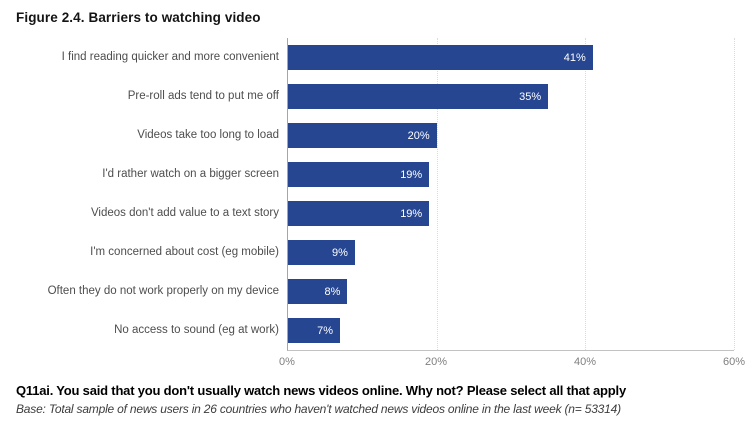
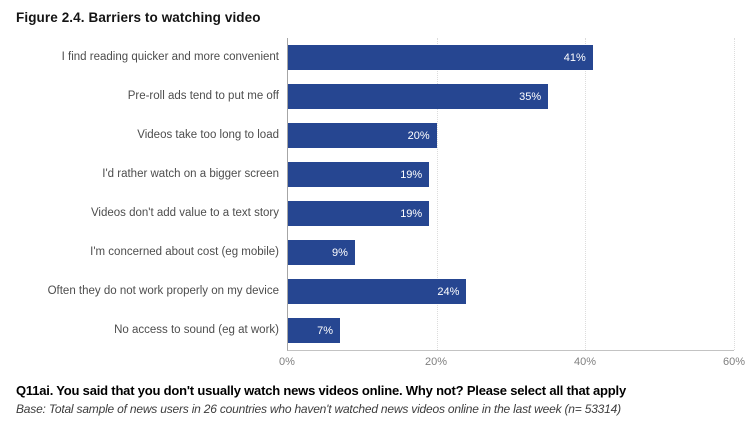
Often they do not work properly on my device: 8% -> 24%
